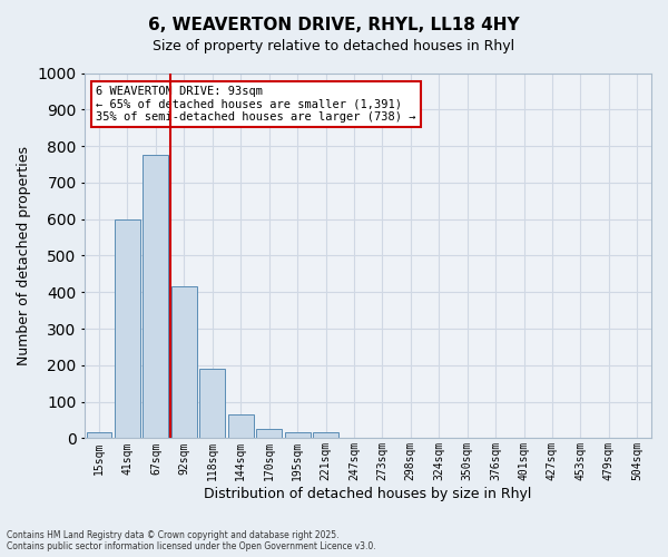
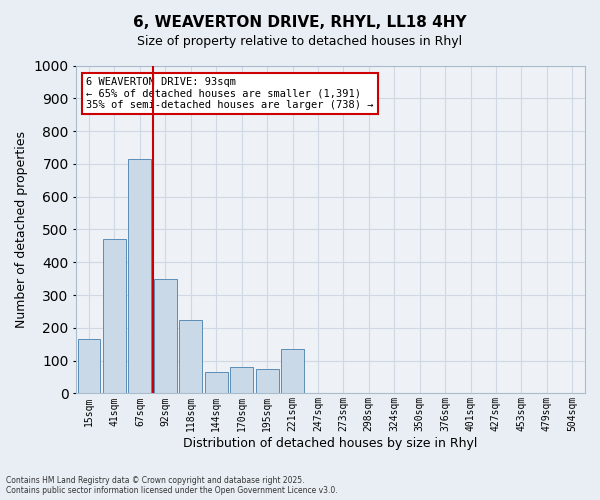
15sqm: 15 -> 165
41sqm: 600 -> 470
67sqm: 775 -> 715
92sqm: 415 -> 350
118sqm: 190 -> 225
170sqm: 25 -> 80
195sqm: 15 -> 75
221sqm: 15 -> 135
